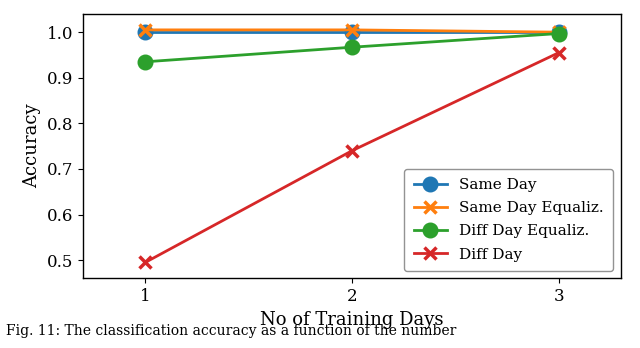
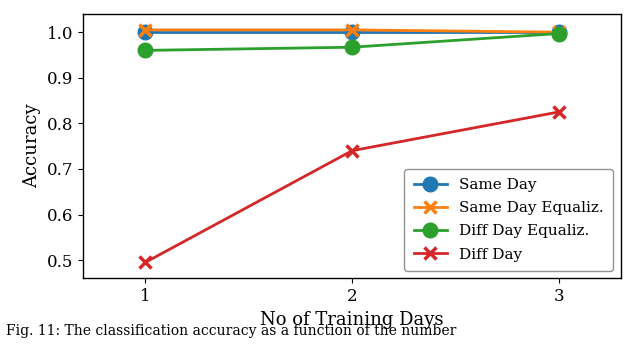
Diff Day Equaliz./1: 0.935 -> 0.960
Diff Day/3: 0.955 -> 0.825
